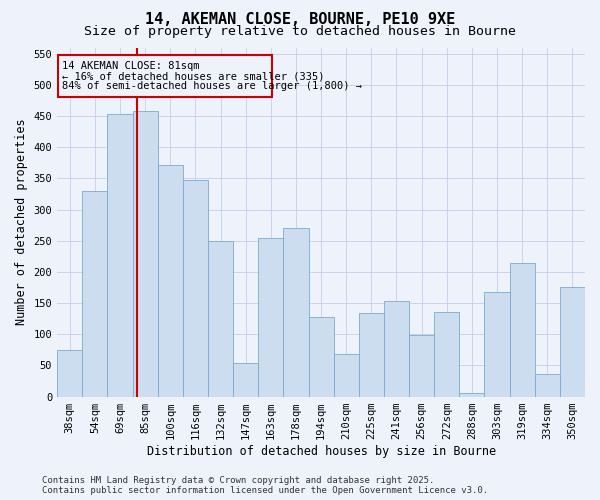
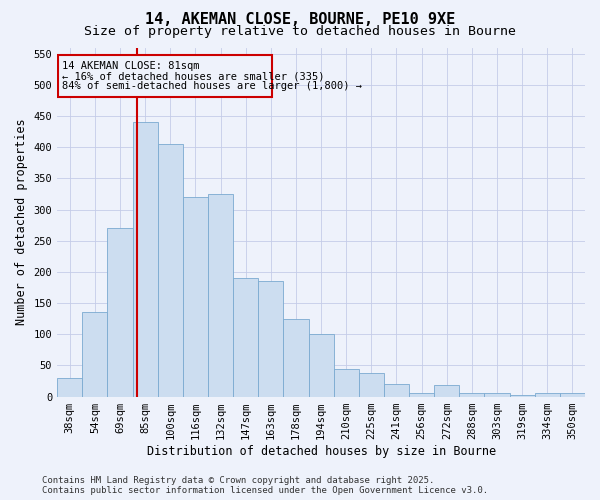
38sqm: 74 -> 30
54sqm: 330 -> 135
69sqm: 454 -> 270
85sqm: 458 -> 440
100sqm: 372 -> 405
116sqm: 348 -> 320
132sqm: 250 -> 325
147sqm: 54 -> 190
163sqm: 254 -> 185
178sqm: 270 -> 125
194sqm: 128 -> 100
210sqm: 68 -> 45
225sqm: 134 -> 38
241sqm: 154 -> 20
256sqm: 98 -> 5
272sqm: 136 -> 18
303sqm: 168 -> 5
319sqm: 214 -> 3
334sqm: 36 -> 5
350sqm: 176 -> 5
